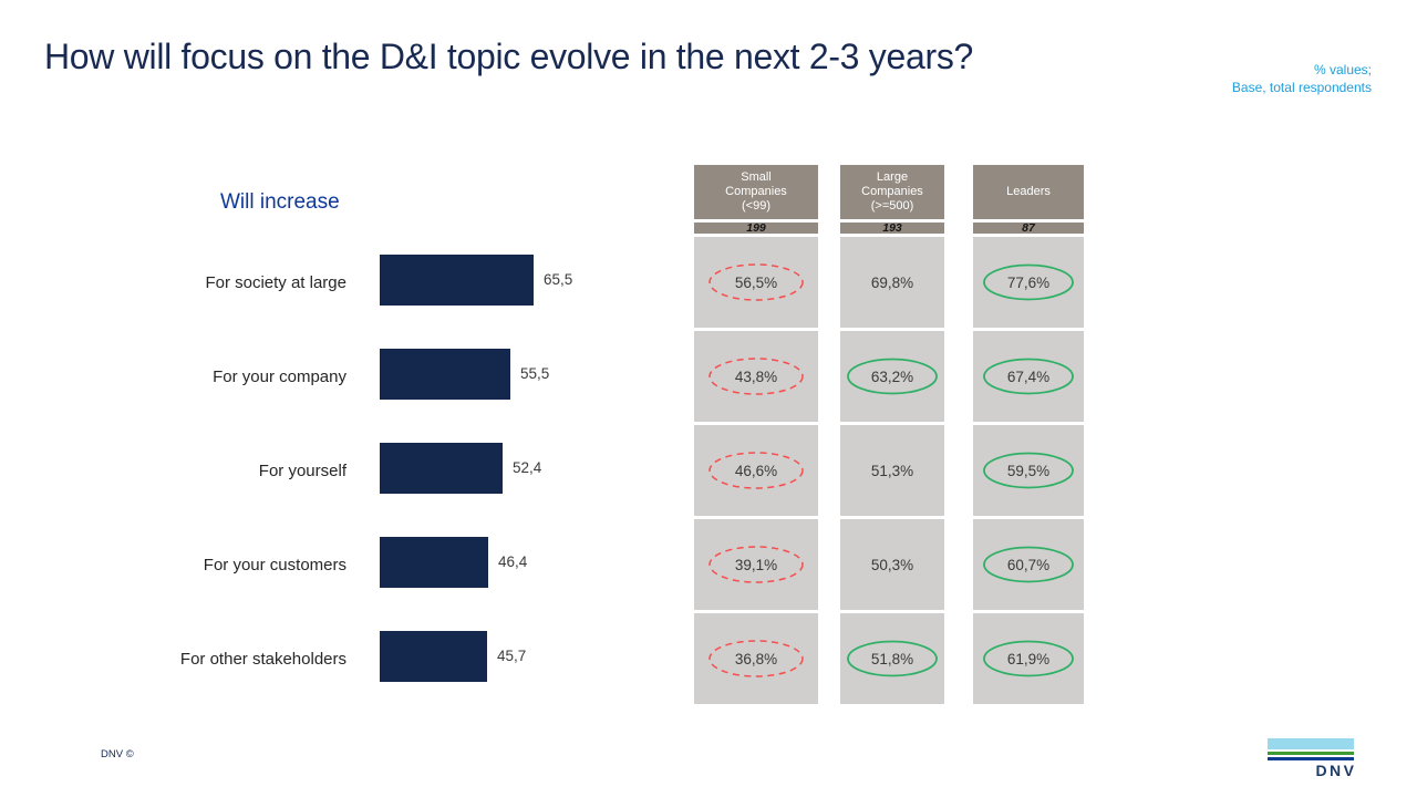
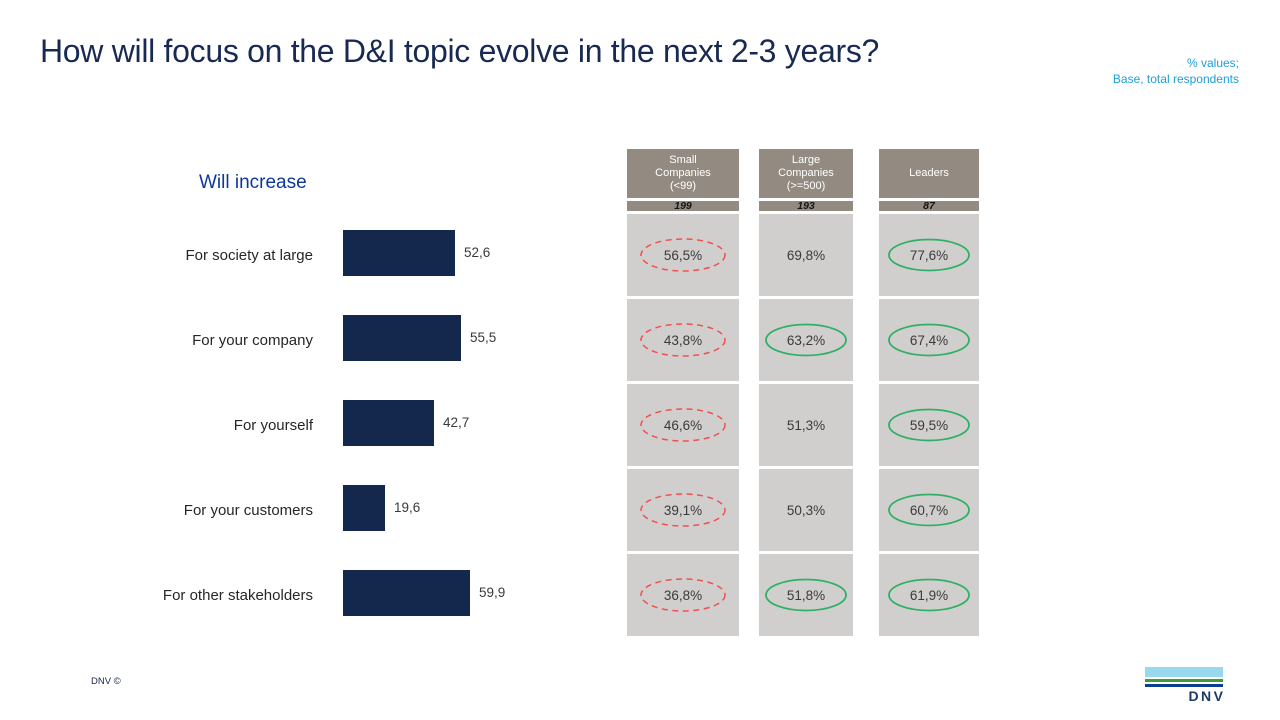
For society at large: 65,5 -> 52,6
For yourself: 52,4 -> 42,7
For your customers: 46,4 -> 19,6
For other stakeholders: 45,7 -> 59,9
